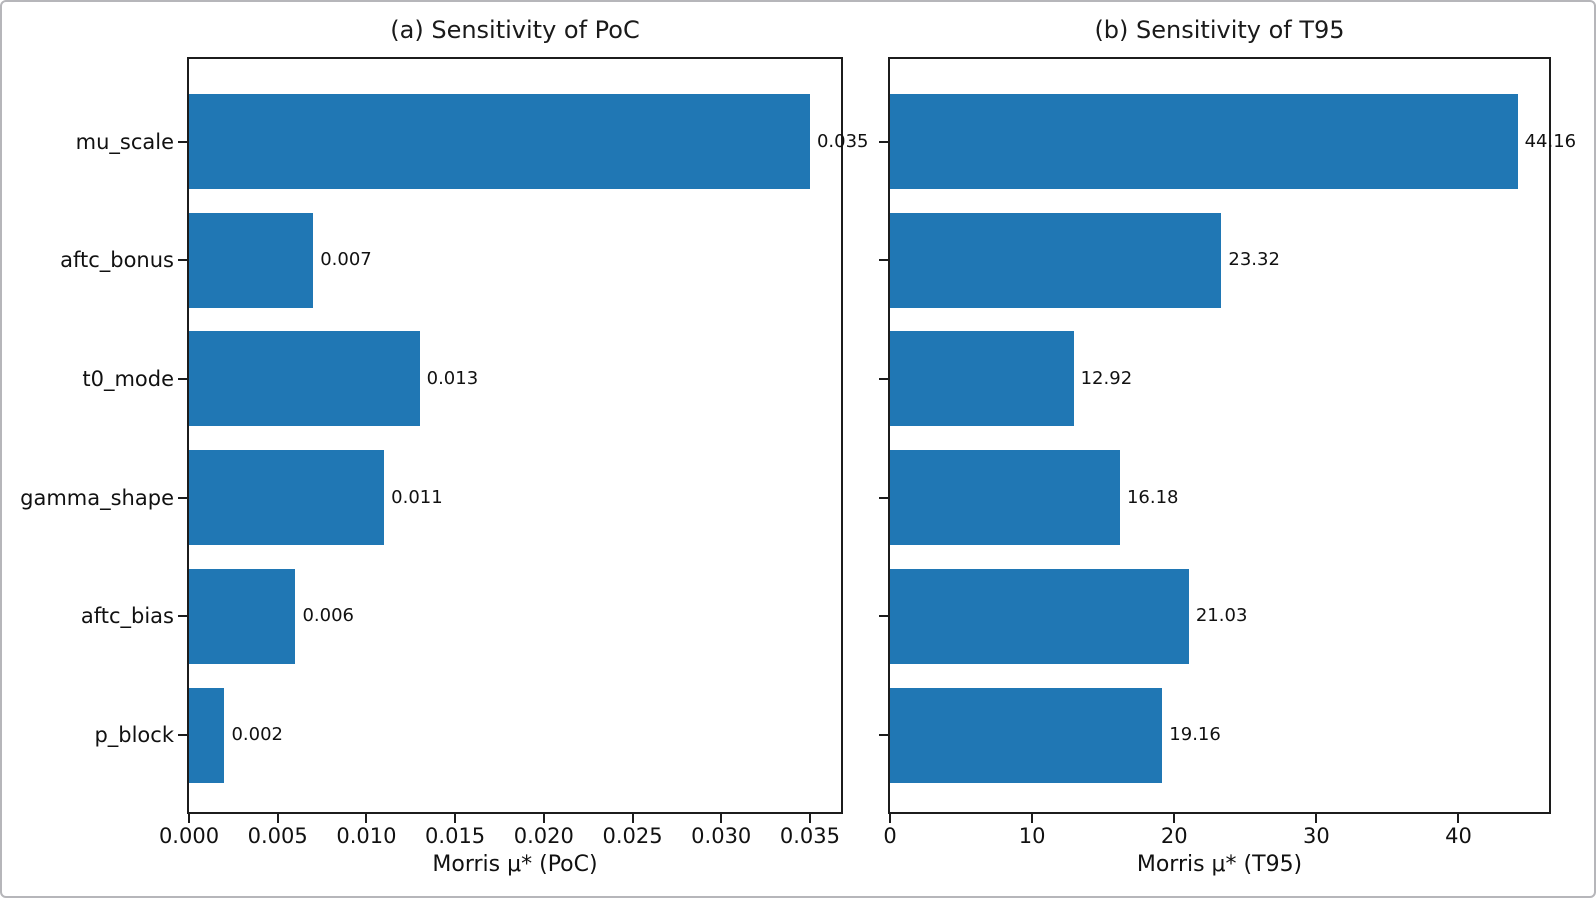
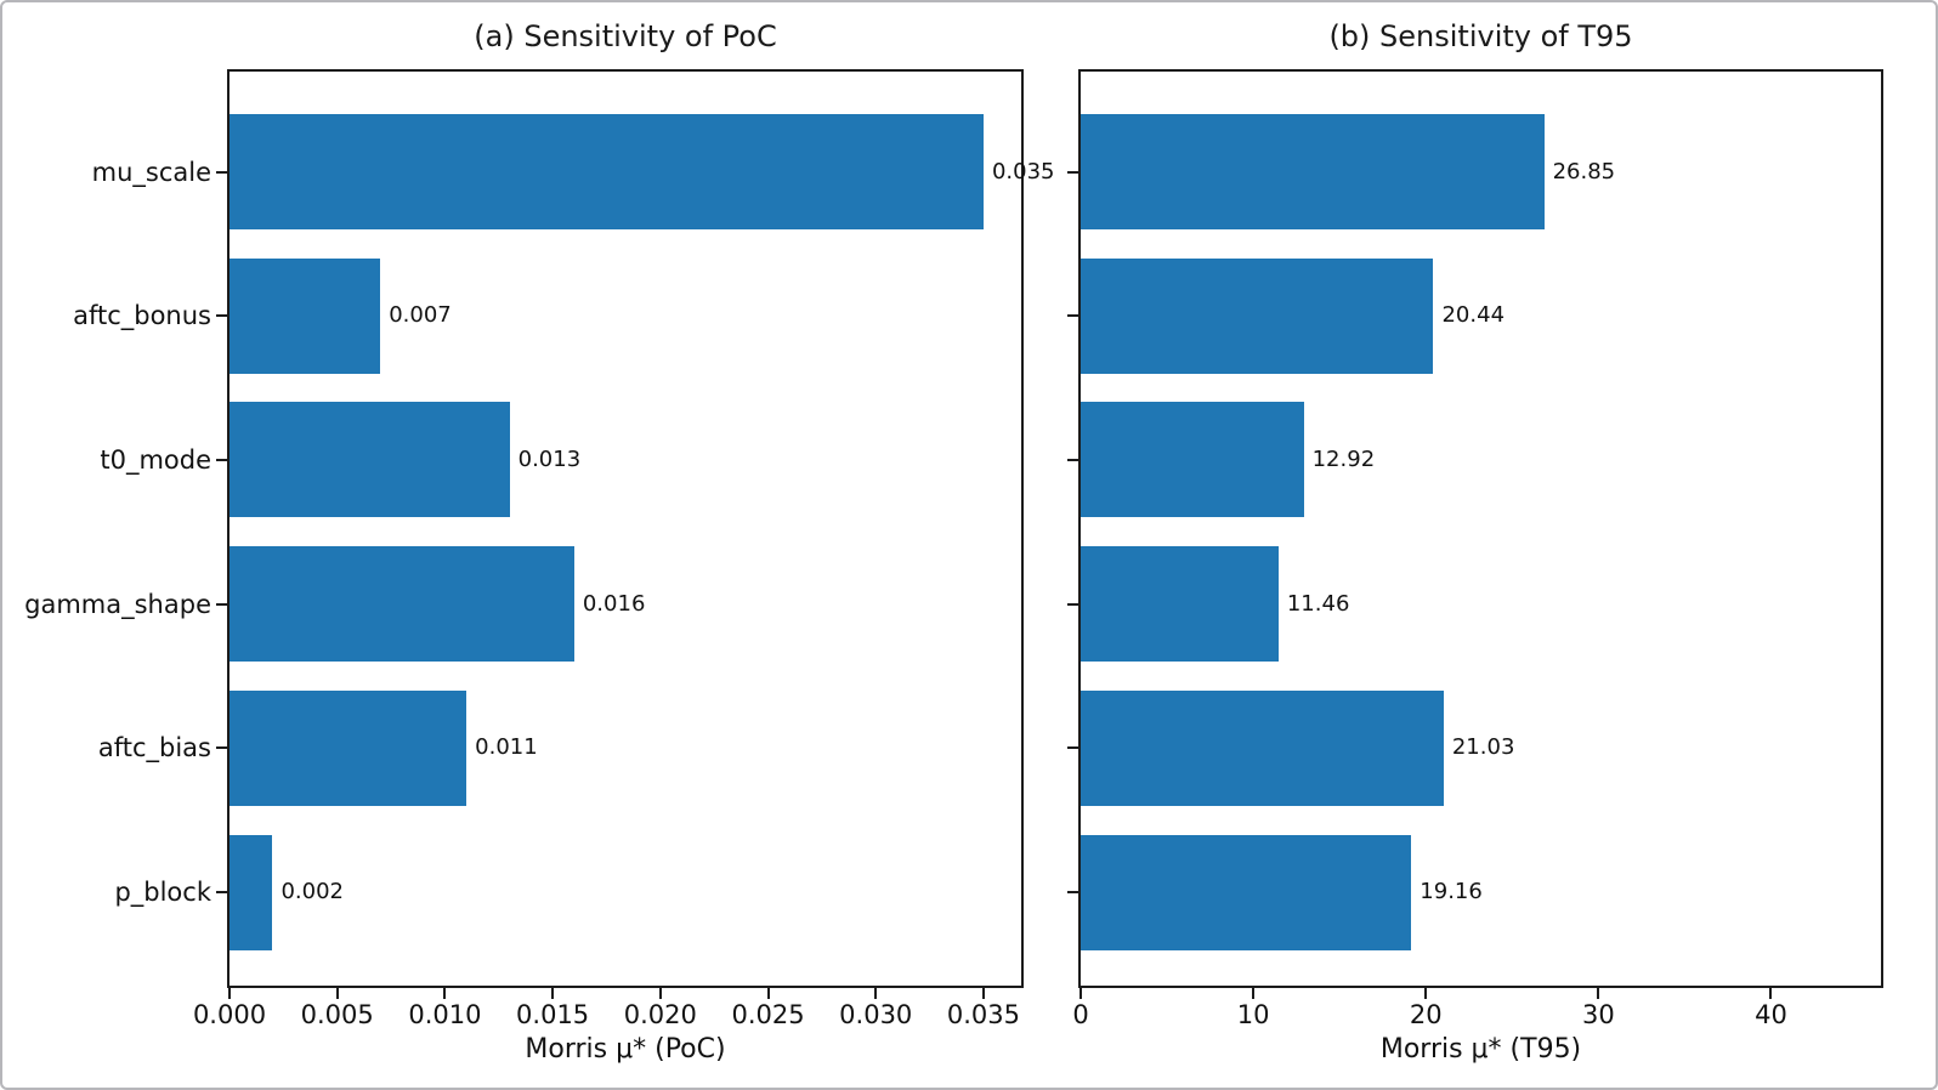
(a) Sensitivity of PoC/gamma_shape: 0.011 -> 0.016
(a) Sensitivity of PoC/aftc_bias: 0.006 -> 0.011
(b) Sensitivity of T95/mu_scale: 44.16 -> 26.85
(b) Sensitivity of T95/aftc_bonus: 23.32 -> 20.44
(b) Sensitivity of T95/gamma_shape: 16.18 -> 11.46
